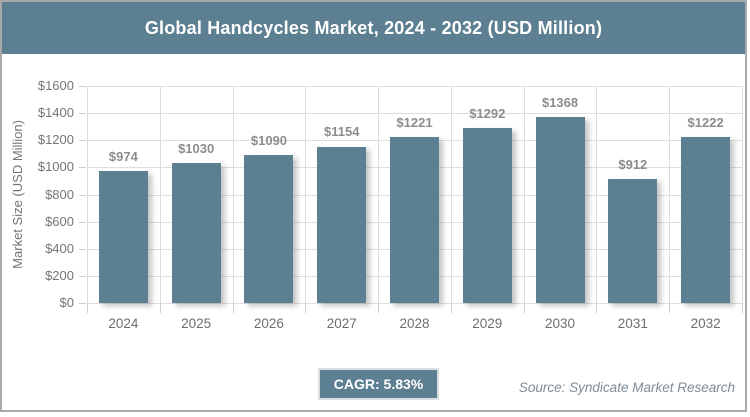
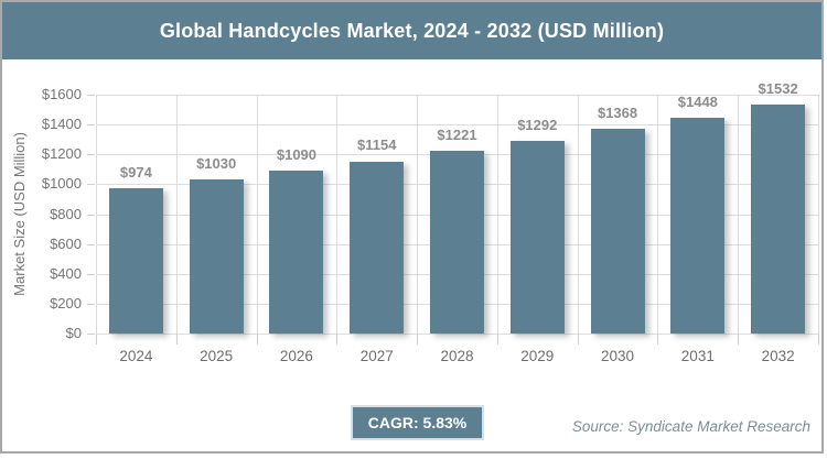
2031: $912 -> $1448
2032: $1222 -> $1532
